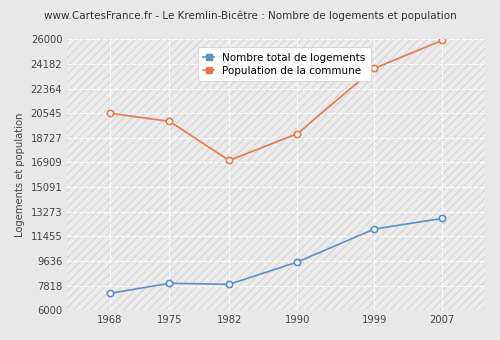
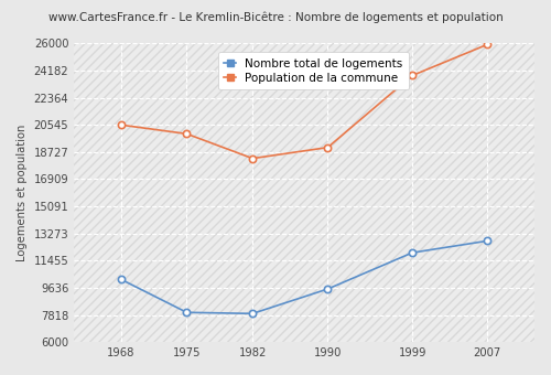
Nombre total de logements/1968: 7200 -> 10200
Population de la commune/1982: 17100 -> 18300
